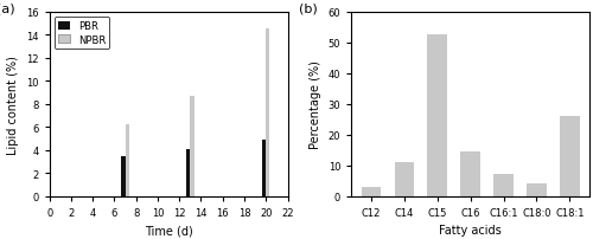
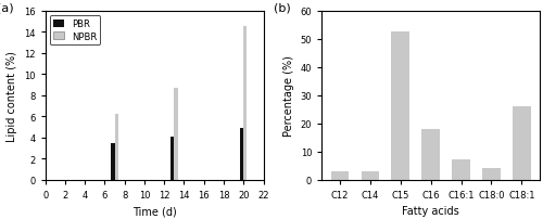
C14: 11.0 -> 2.8
C16: 14.5 -> 18.0
